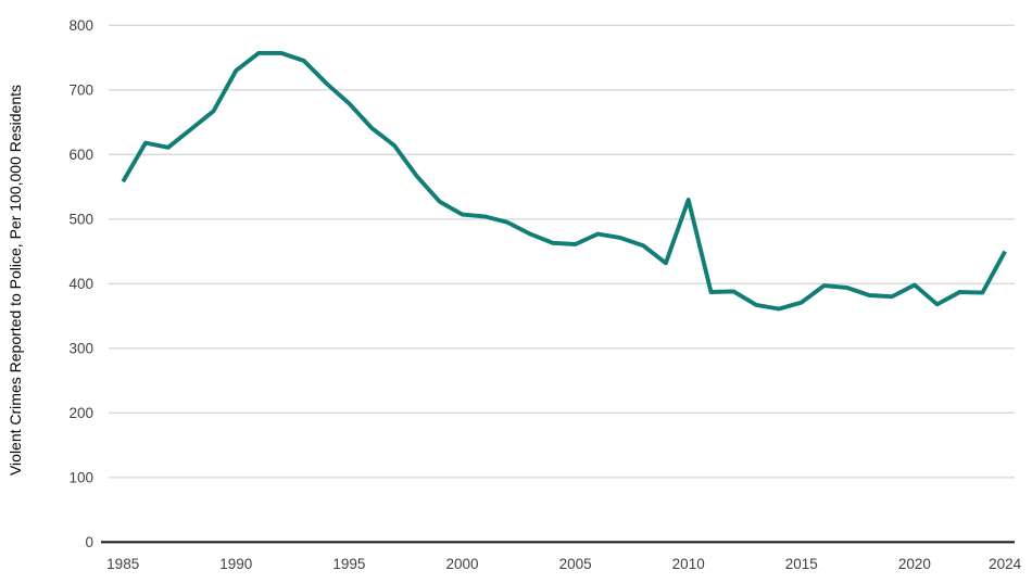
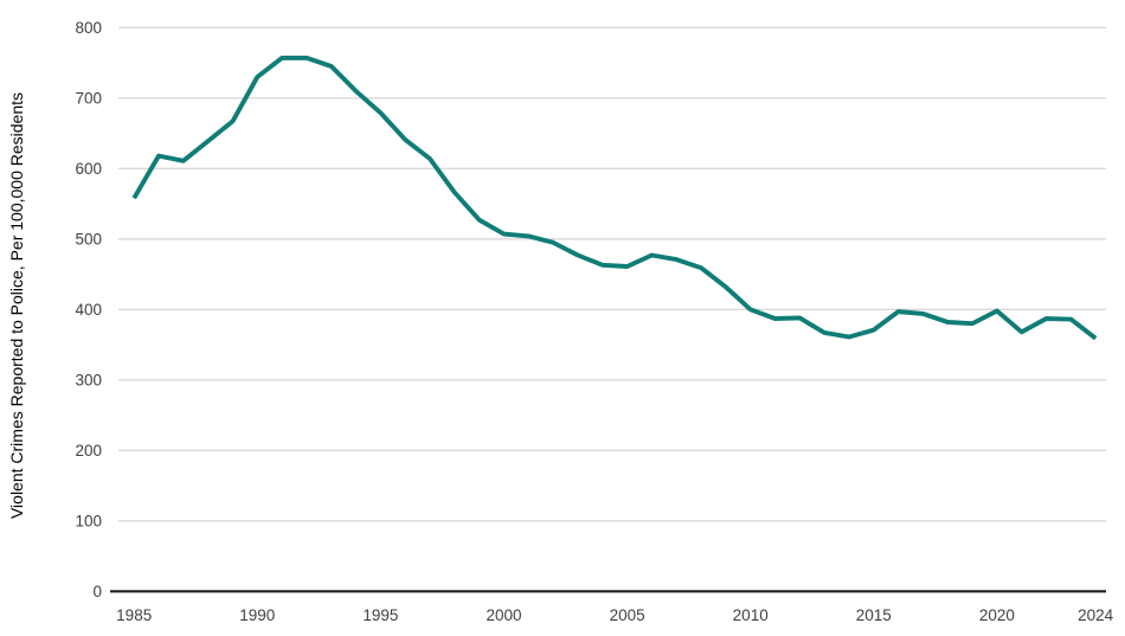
2010: 530 -> 400
2024: 450 -> 360
